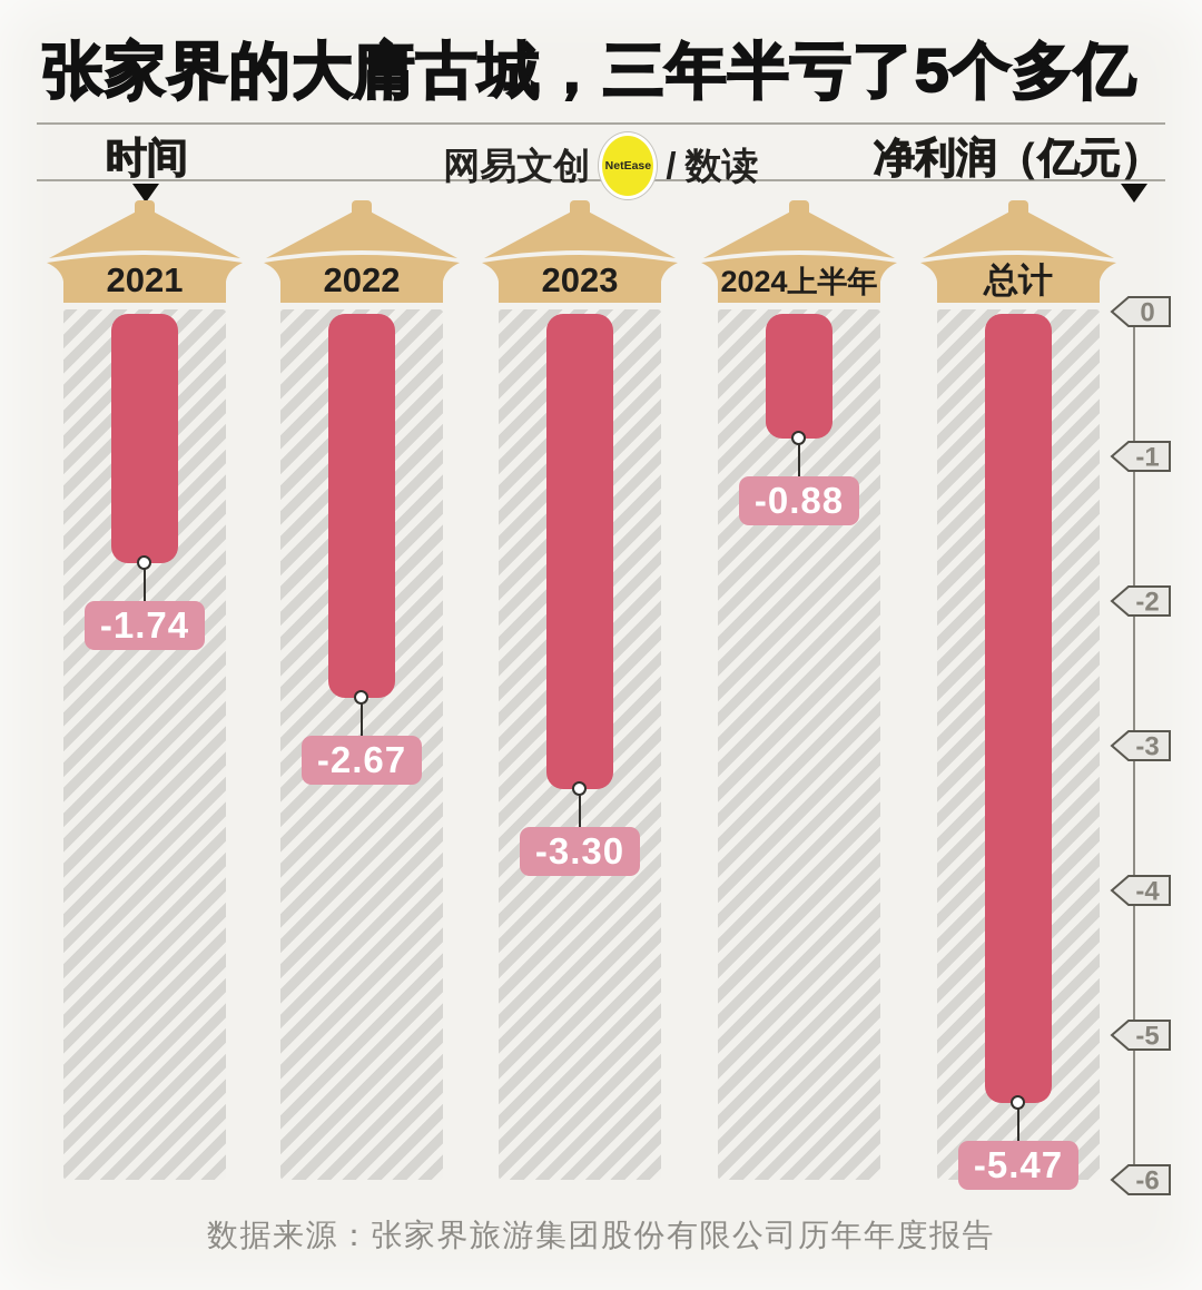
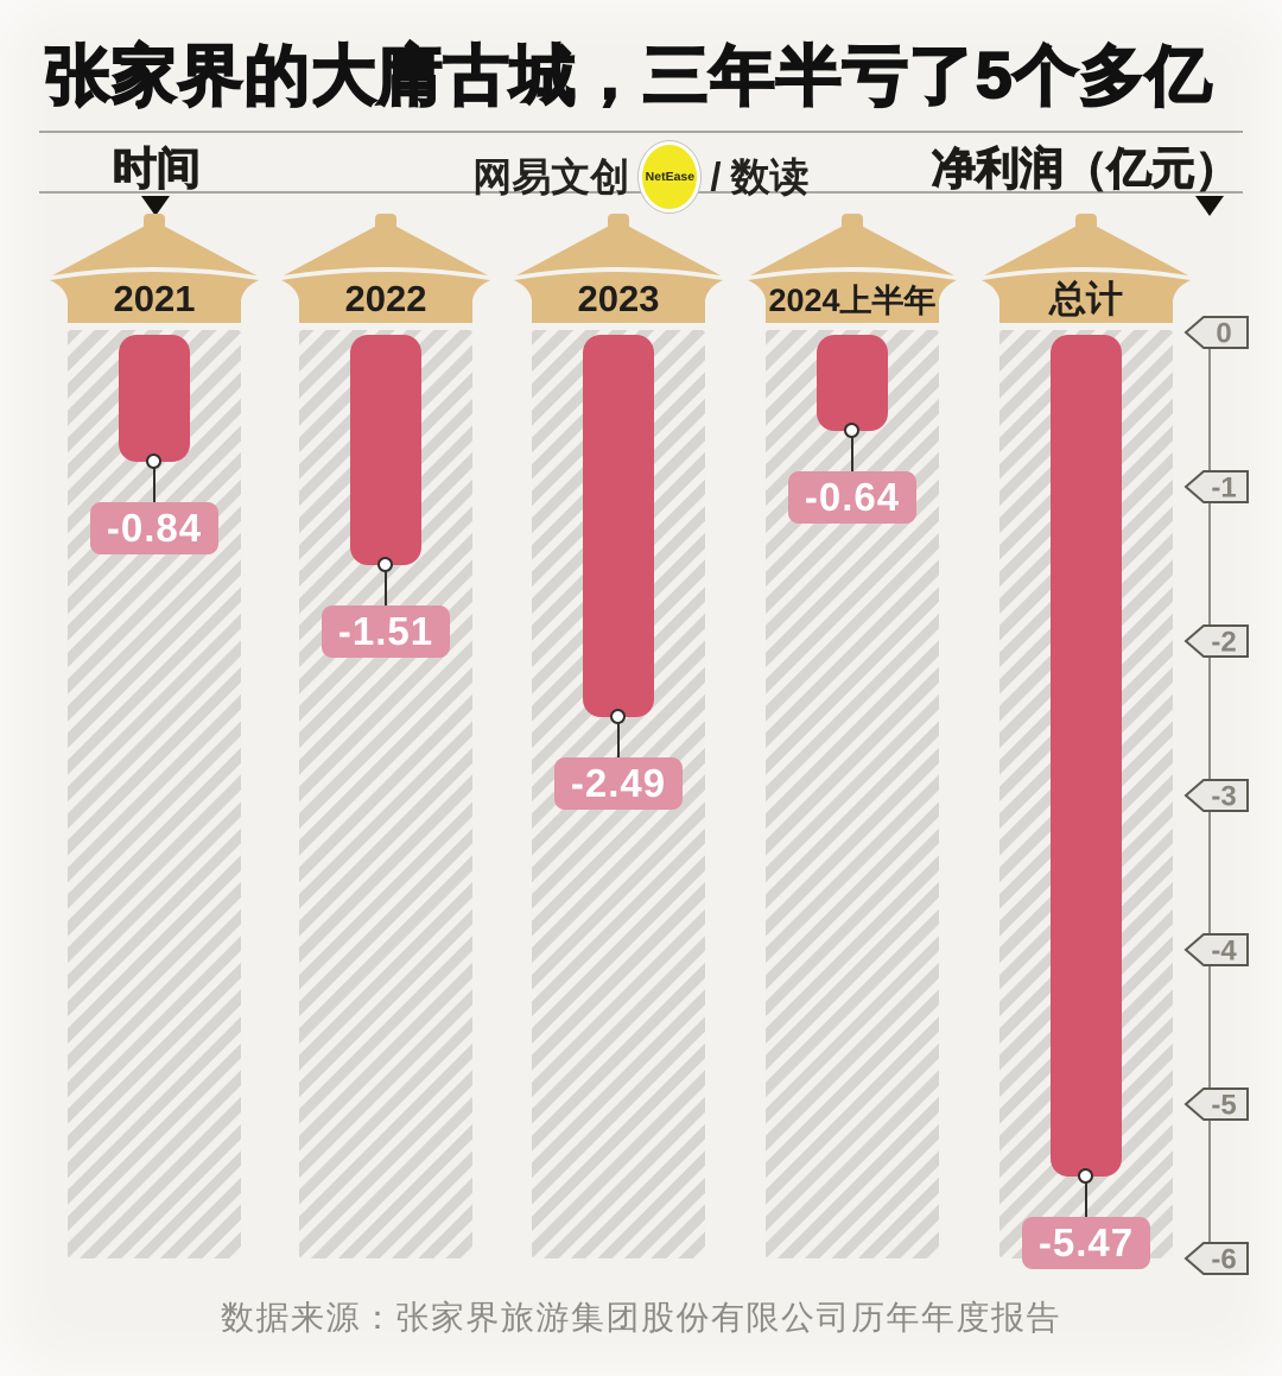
2021: -1.74 -> -0.84
2022: -2.67 -> -1.51
2023: -3.30 -> -2.49
2024上半年: -0.88 -> -0.64
